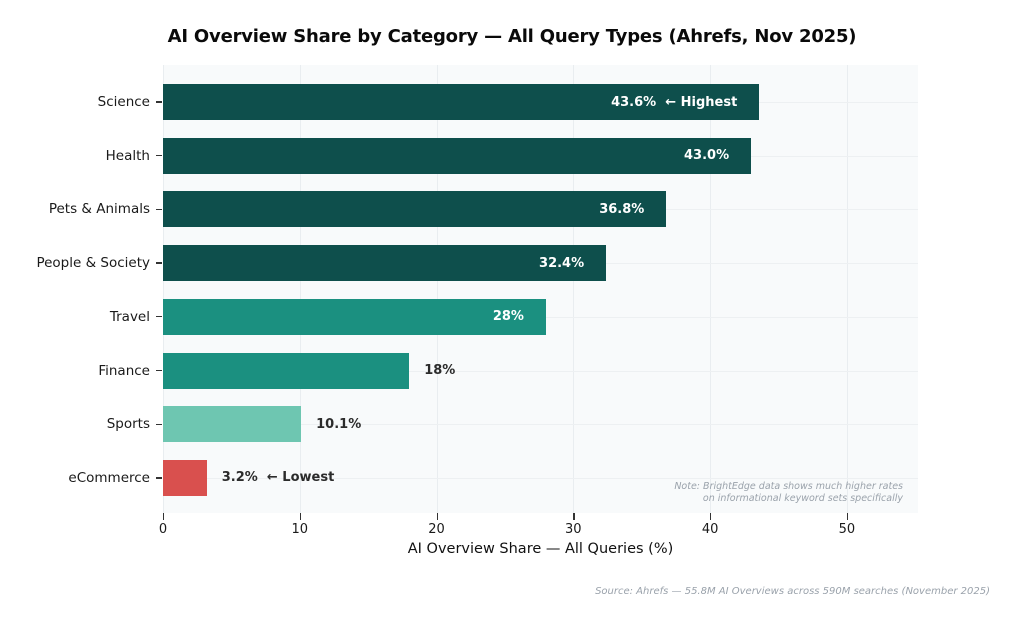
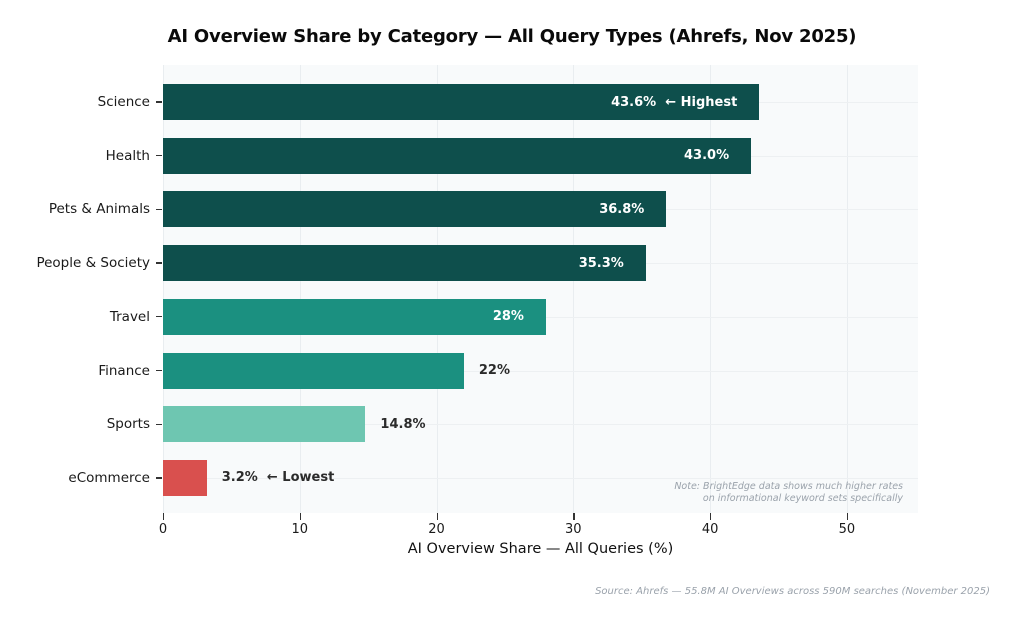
People & Society: 32.4% -> 35.3%
Finance: 18% -> 22%
Sports: 10.1% -> 14.8%
